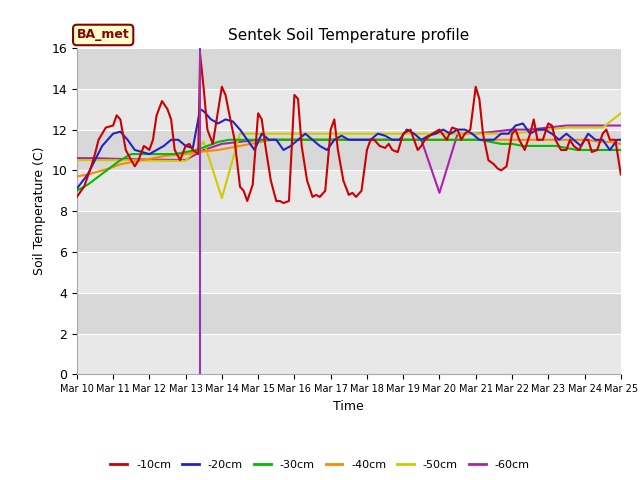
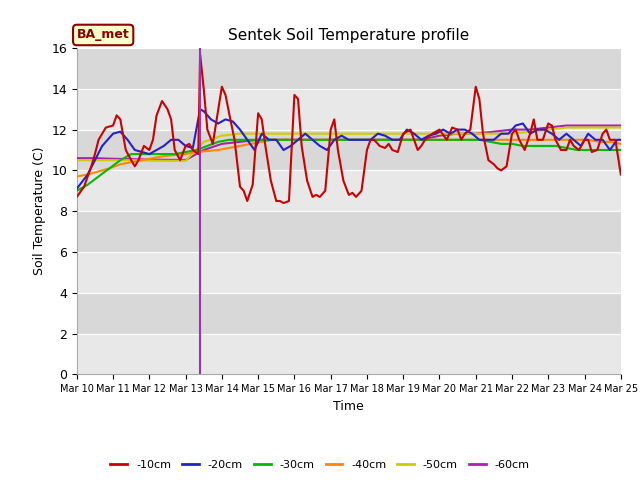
-50cm/Mar 14: 8.65 -> 11.70
-60cm/Mar 20: 8.90 -> 11.70
-50cm/Mar 25: 12.80 -> 12.10
